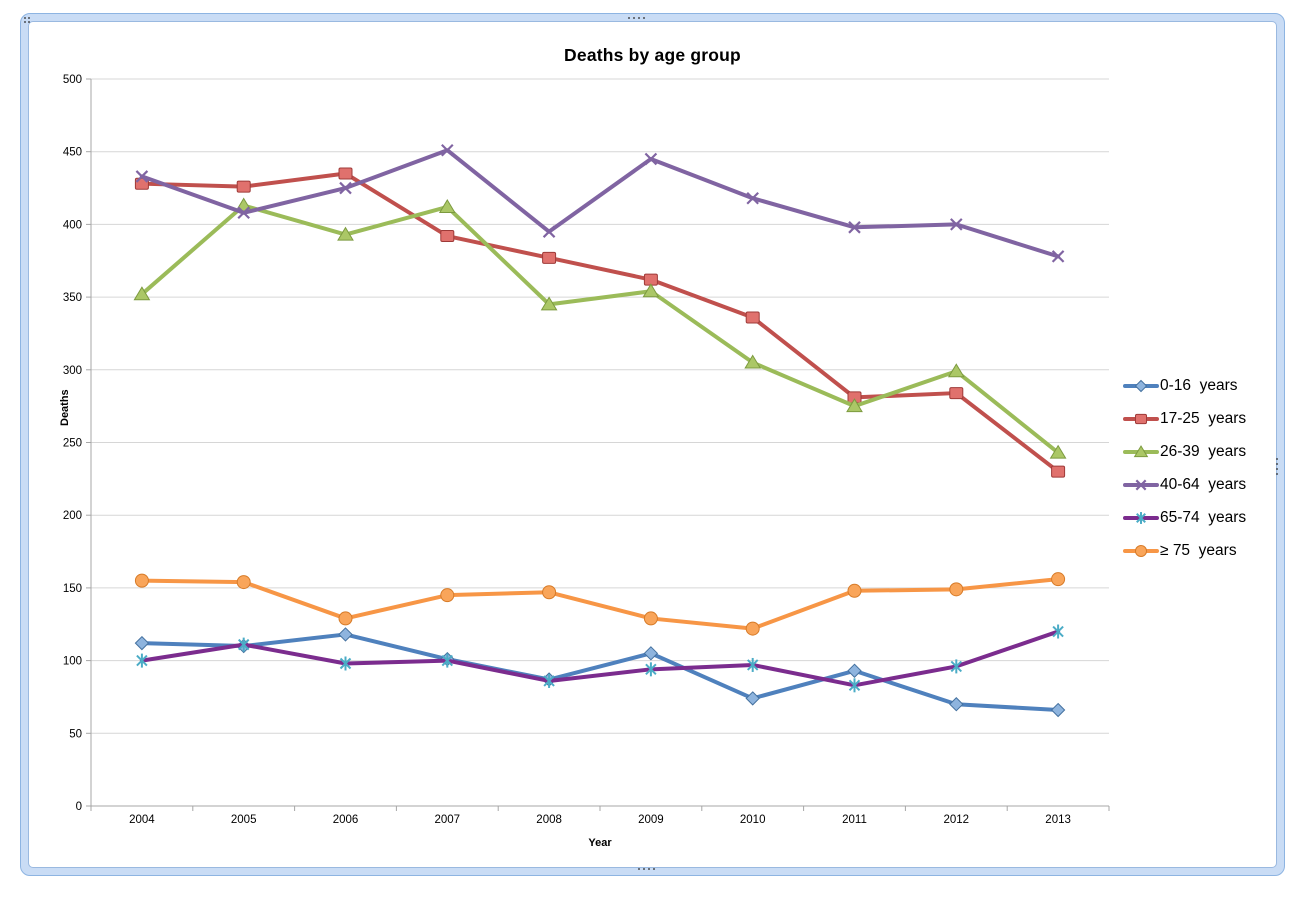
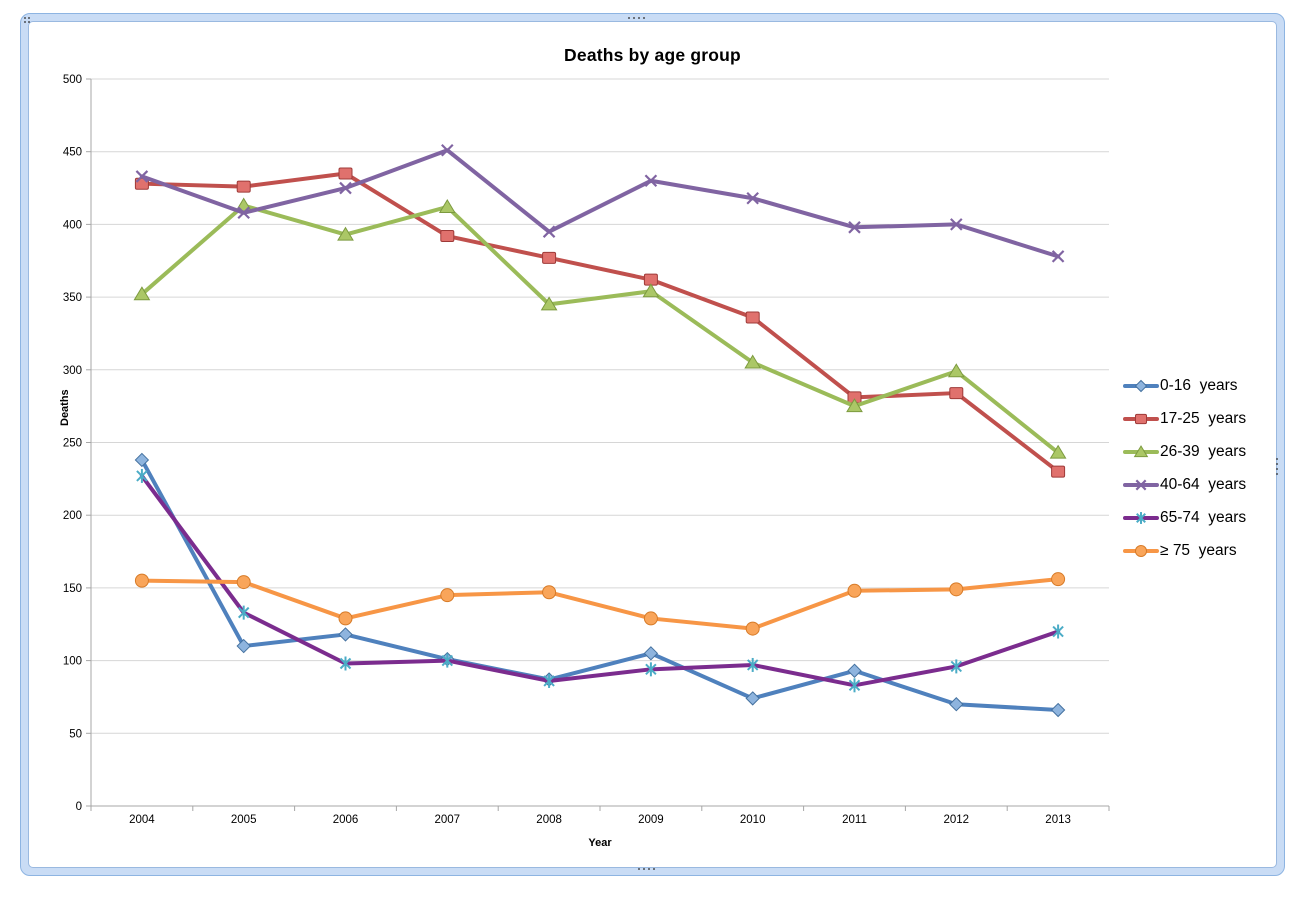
0-16 years/2004: 112 -> 238
65-74 years/2004: 100 -> 227
65-74 years/2005: 111 -> 133
40-64 years/2009: 445 -> 430
